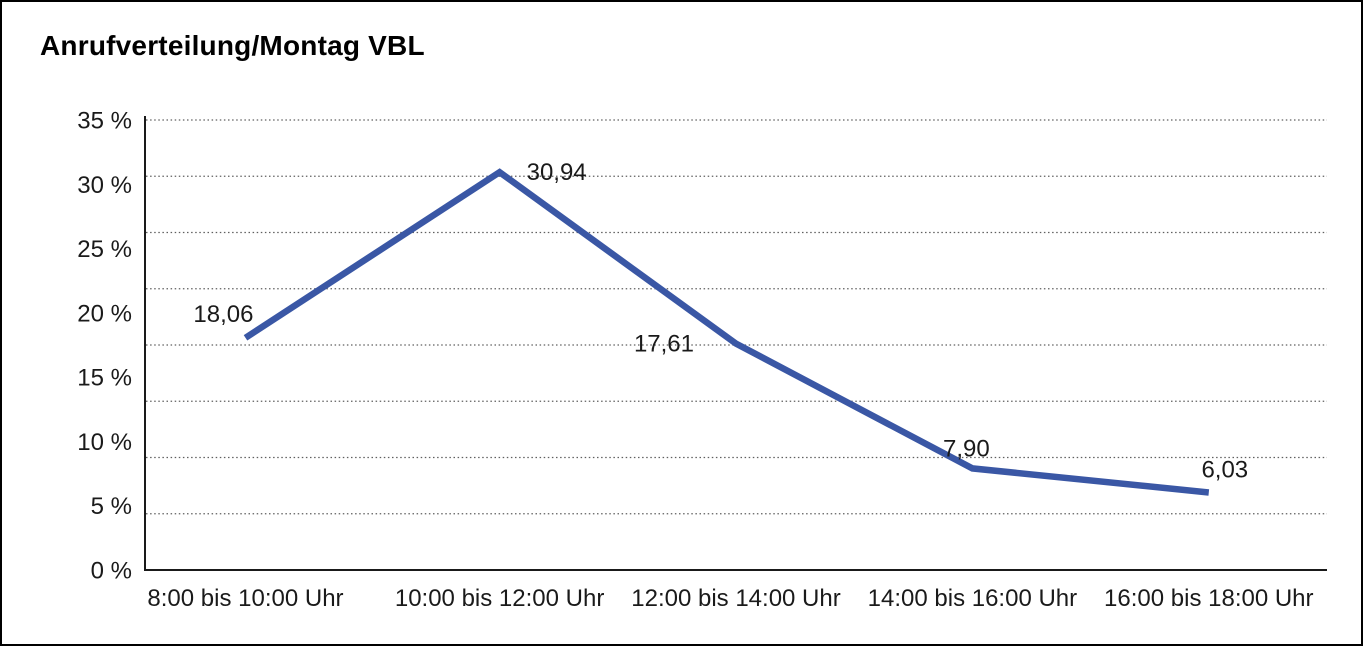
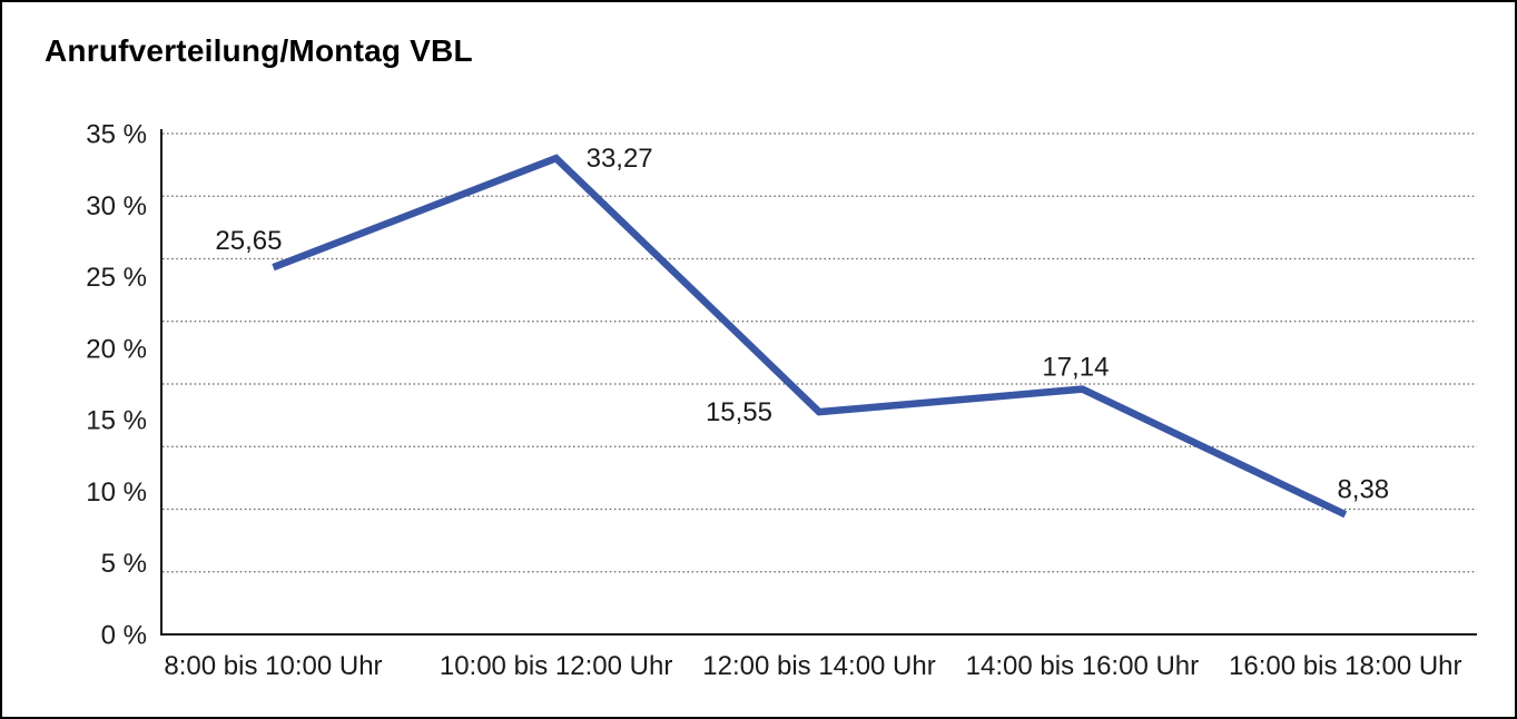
8:00 bis 10:00 Uhr: 18,06 -> 25,65
10:00 bis 12:00 Uhr: 30,94 -> 33,27
12:00 bis 14:00 Uhr: 17,61 -> 15,55
14:00 bis 16:00 Uhr: 7,90 -> 17,14
16:00 bis 18:00 Uhr: 6,03 -> 8,38
